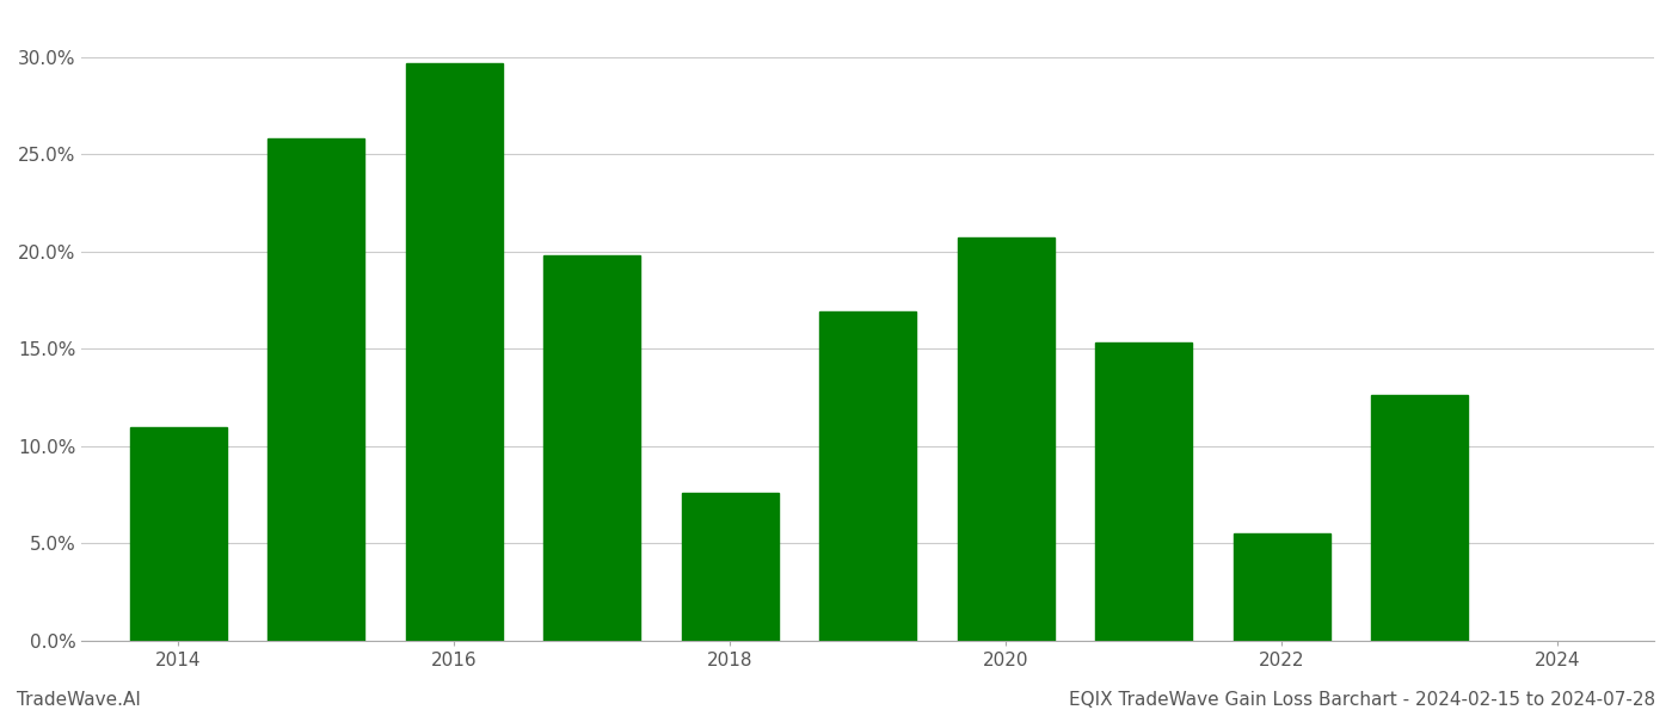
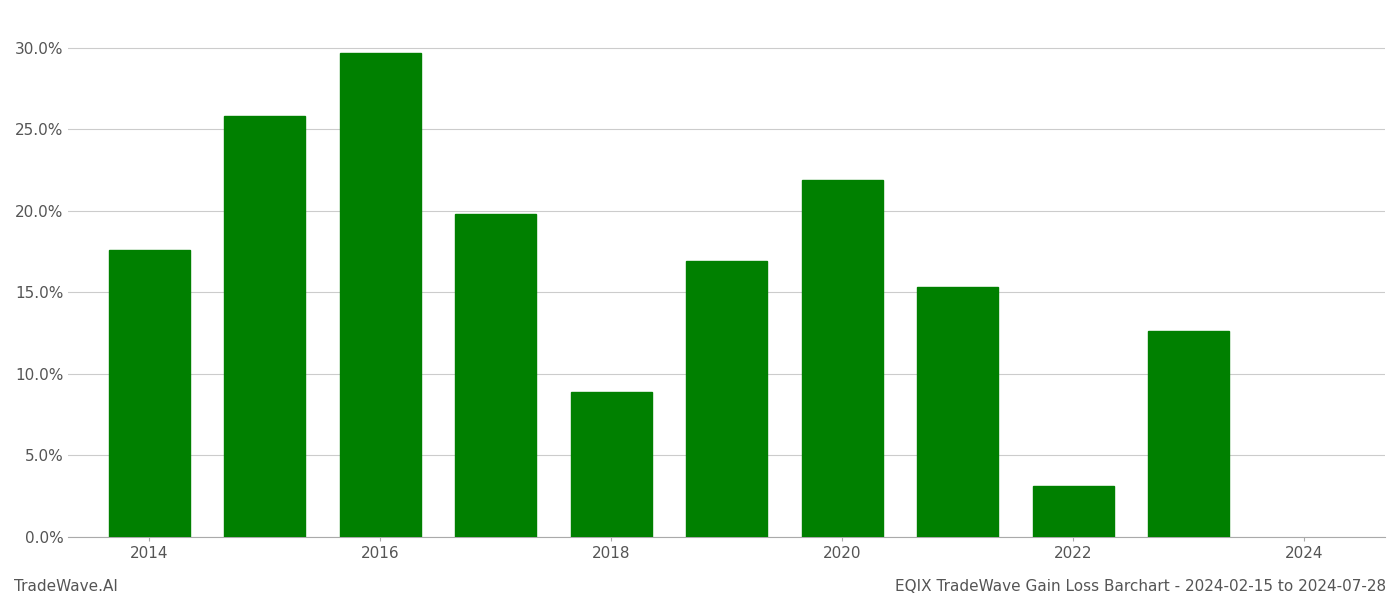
2014: 11.0% -> 17.6%
2018: 7.6% -> 8.9%
2020: 20.7% -> 21.9%
2022: 5.5% -> 3.1%
